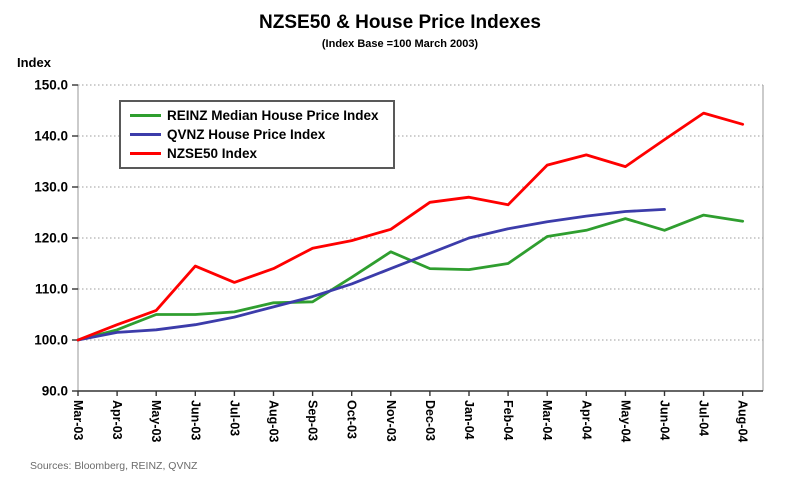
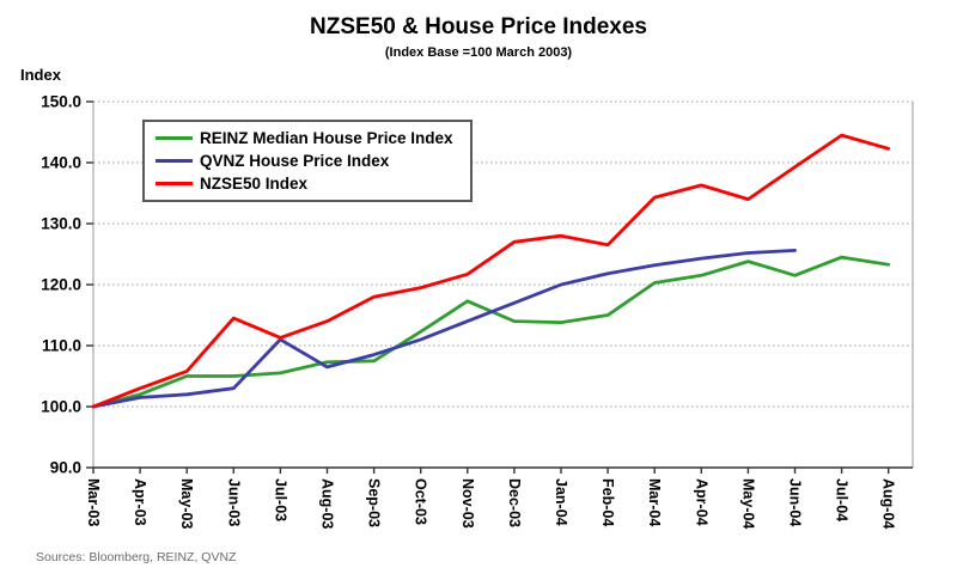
QVNZ House Price Index/Jul-03: 104 -> 111
